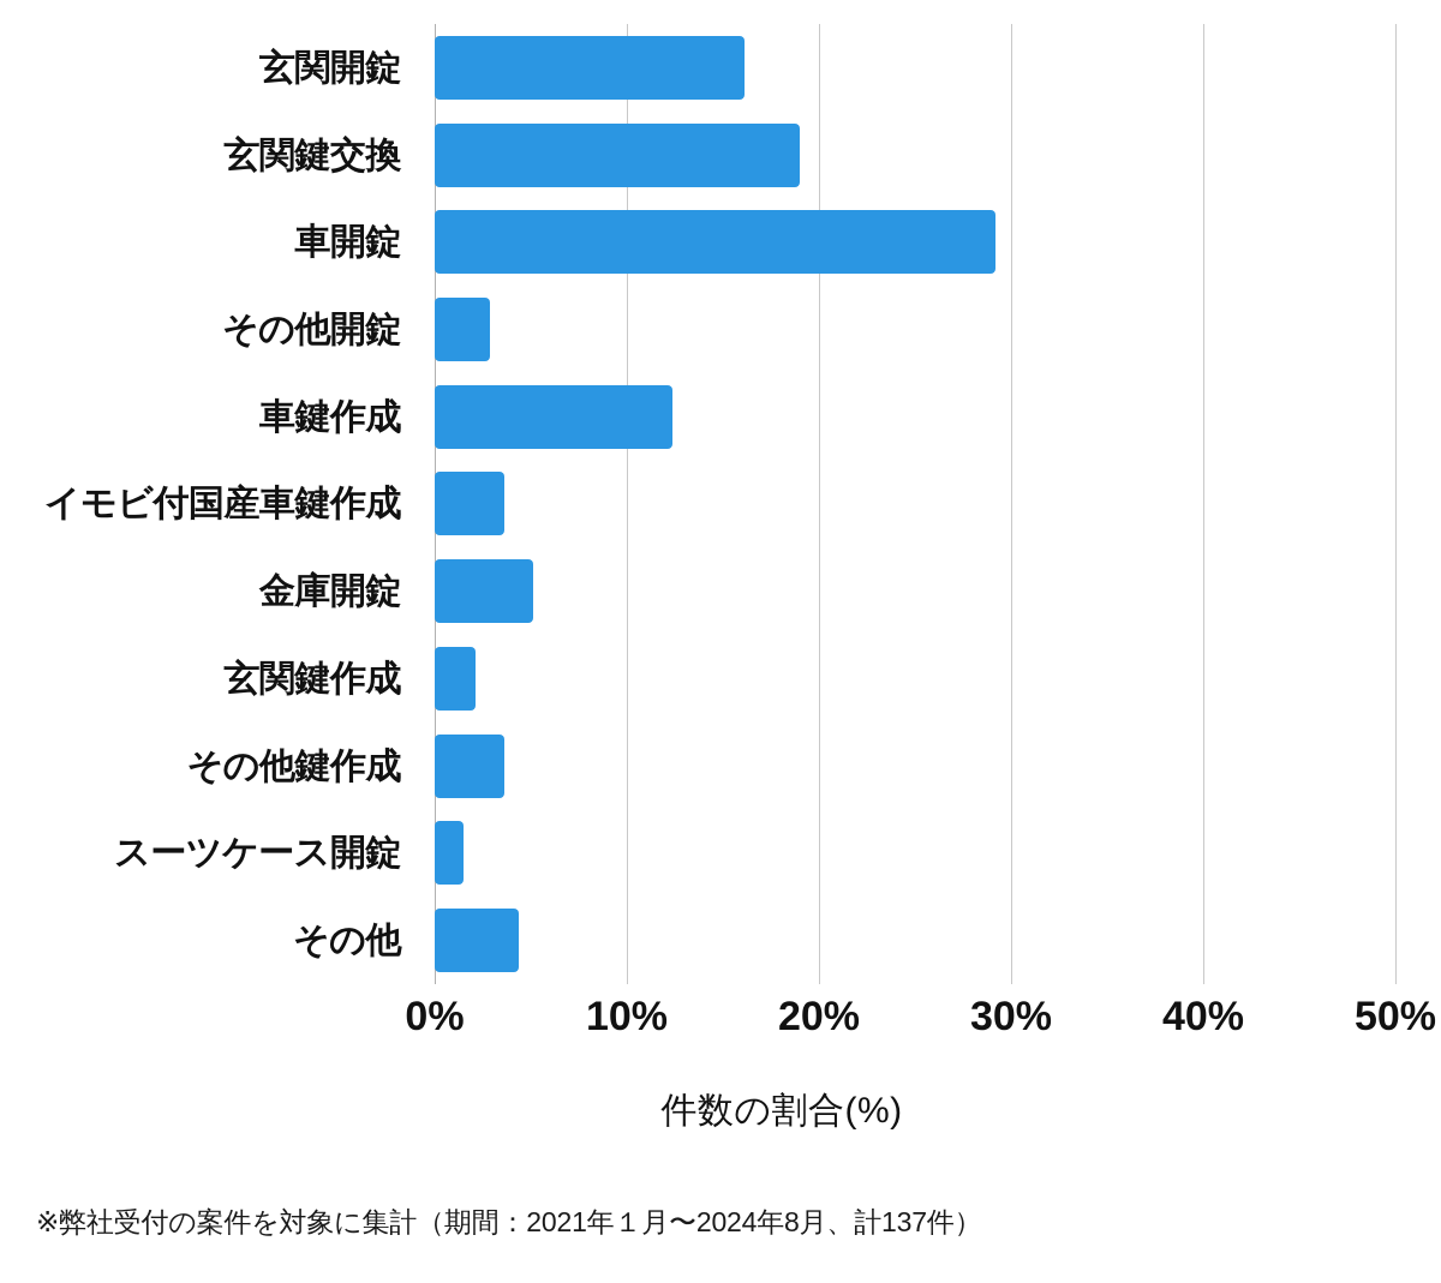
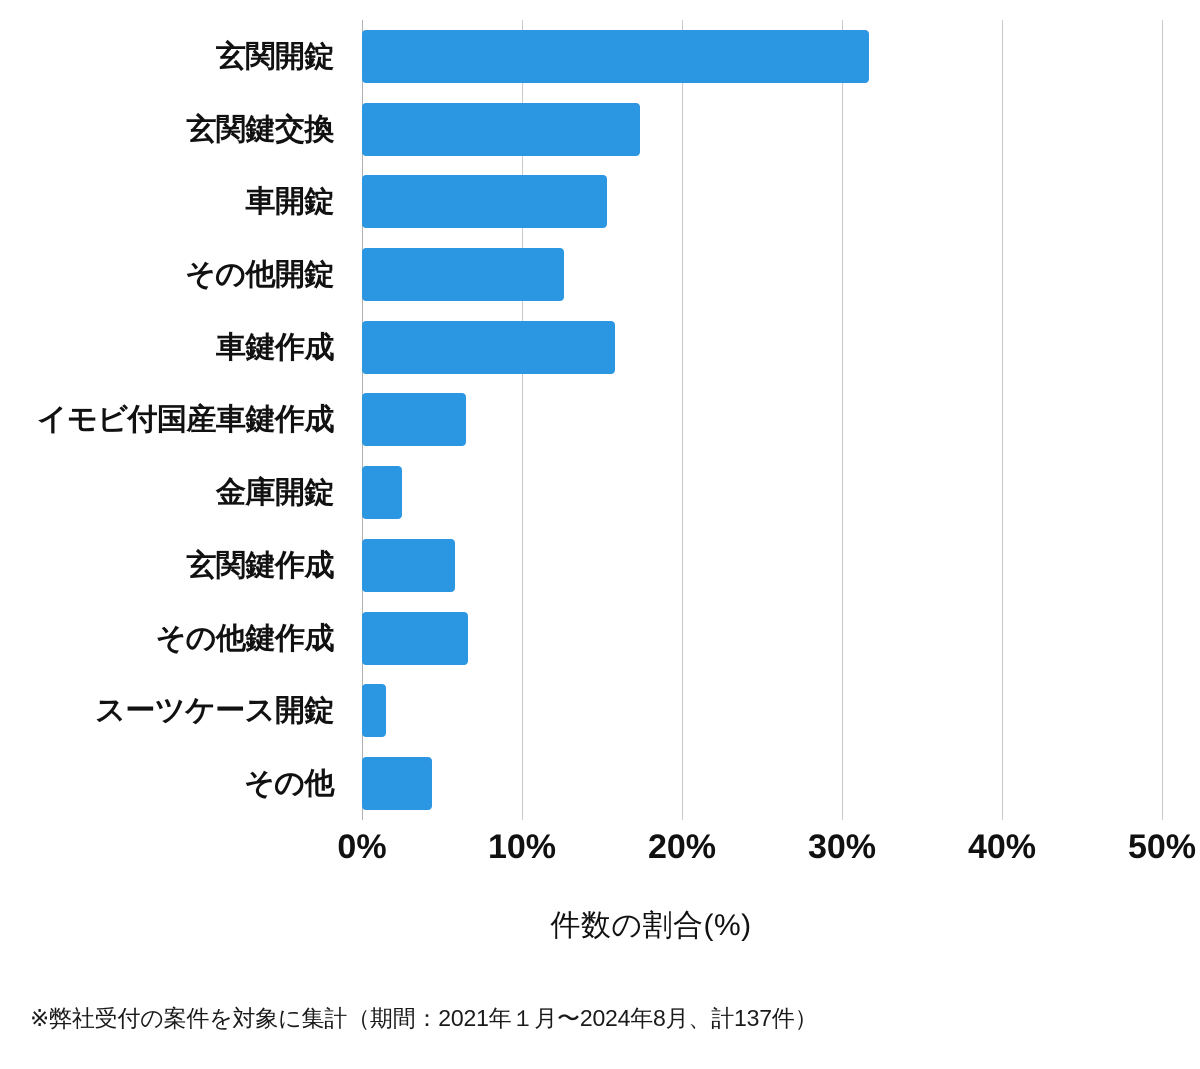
玄関開錠: 16.1% -> 31.7%
玄関鍵交換: 19.0% -> 17.4%
車開錠: 29.2% -> 15.3%
その他開錠: 2.9% -> 12.6%
車鍵作成: 12.4% -> 15.8%
イモビ付国産車鍵作成: 3.6% -> 6.5%
金庫開錠: 5.1% -> 2.5%
玄関鍵作成: 2.1% -> 5.8%
その他鍵作成: 3.6% -> 6.6%
